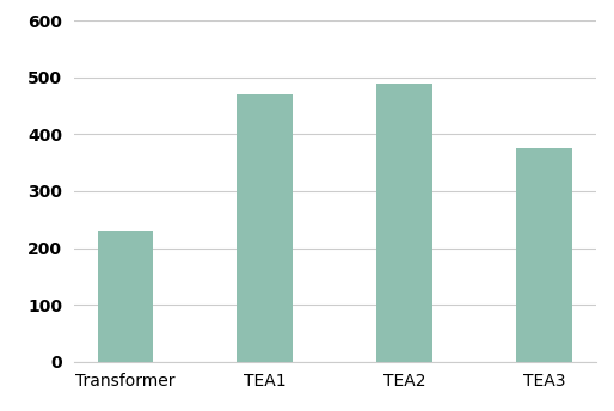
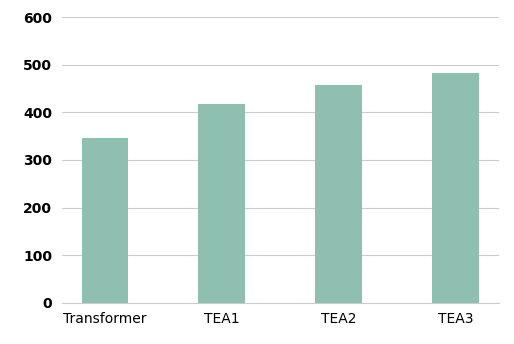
Transformer: 230 -> 347
TEA1: 470 -> 417
TEA2: 490 -> 457
TEA3: 375 -> 483
